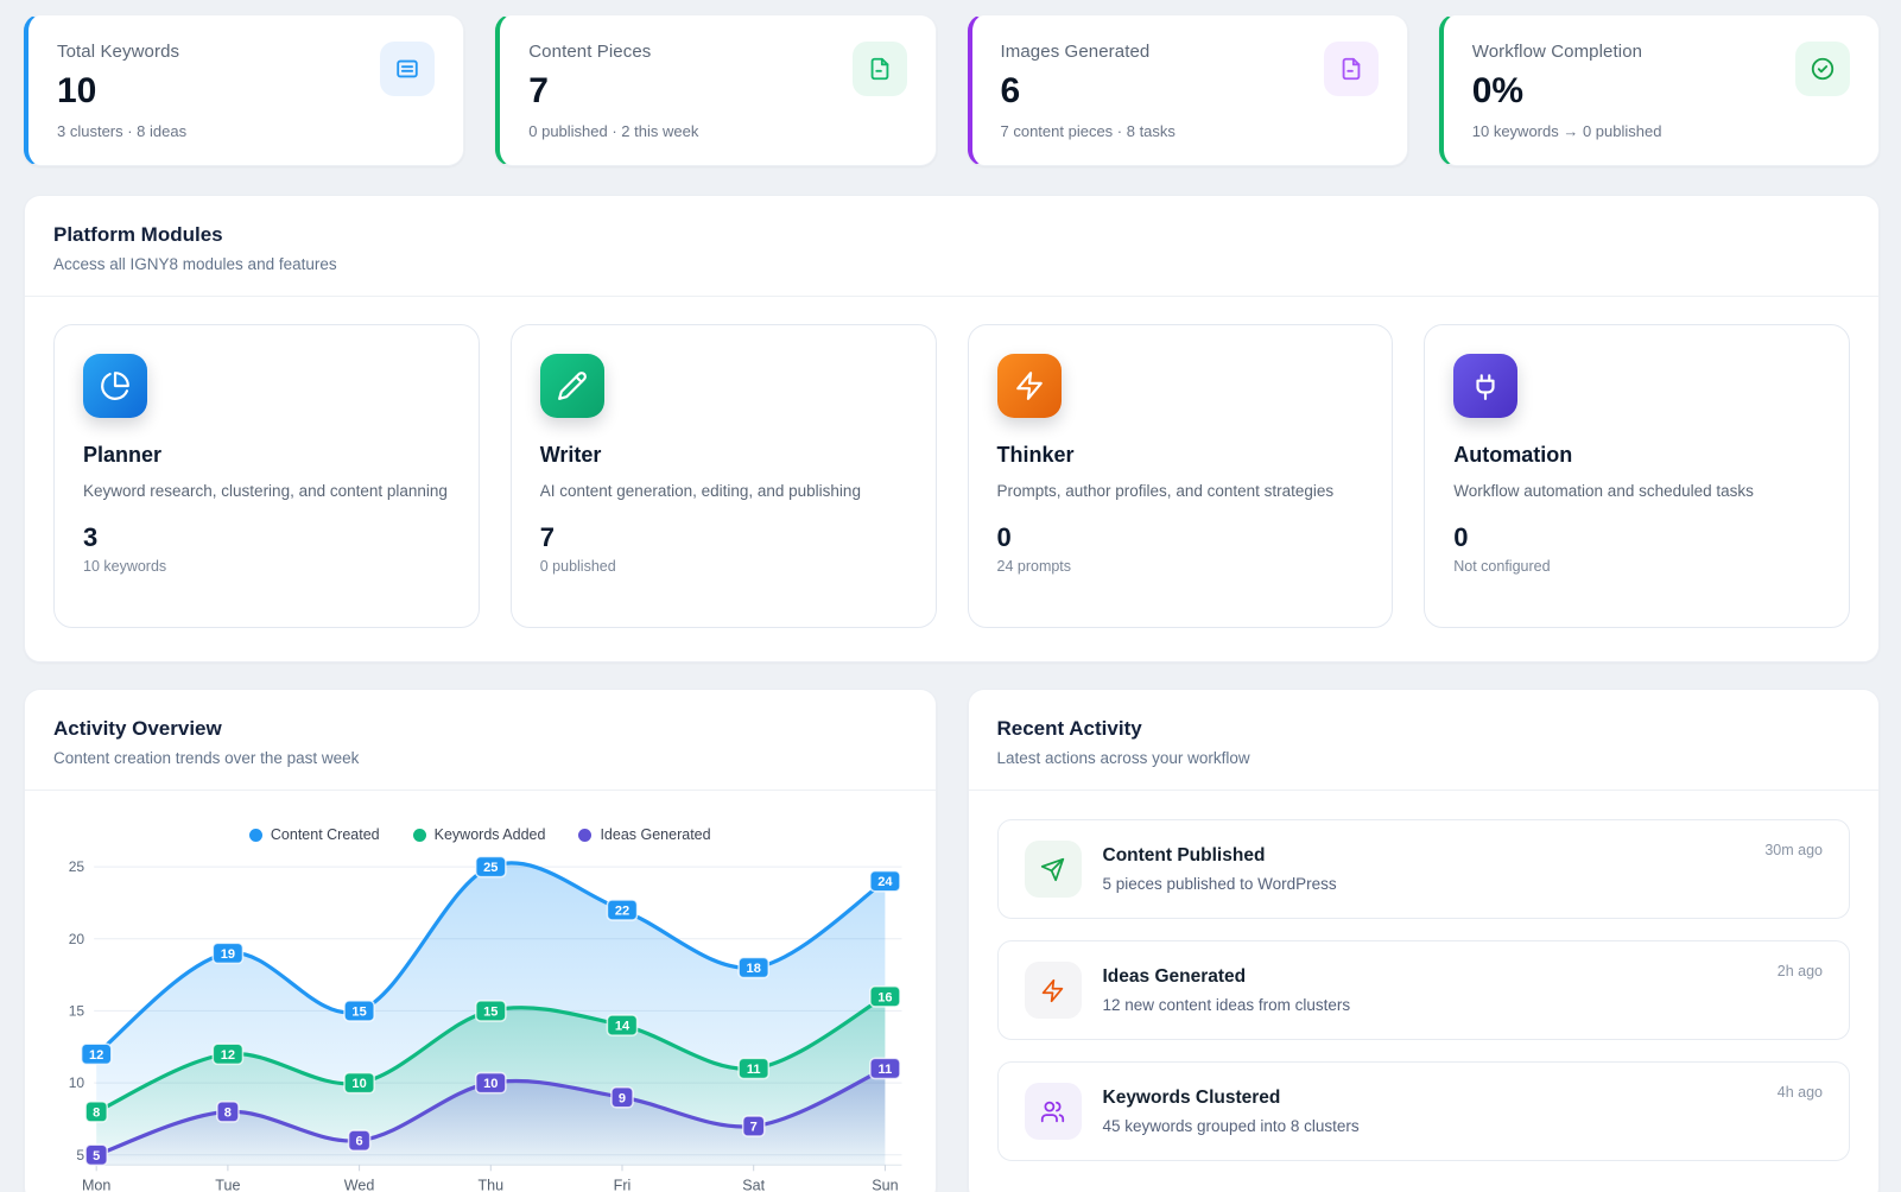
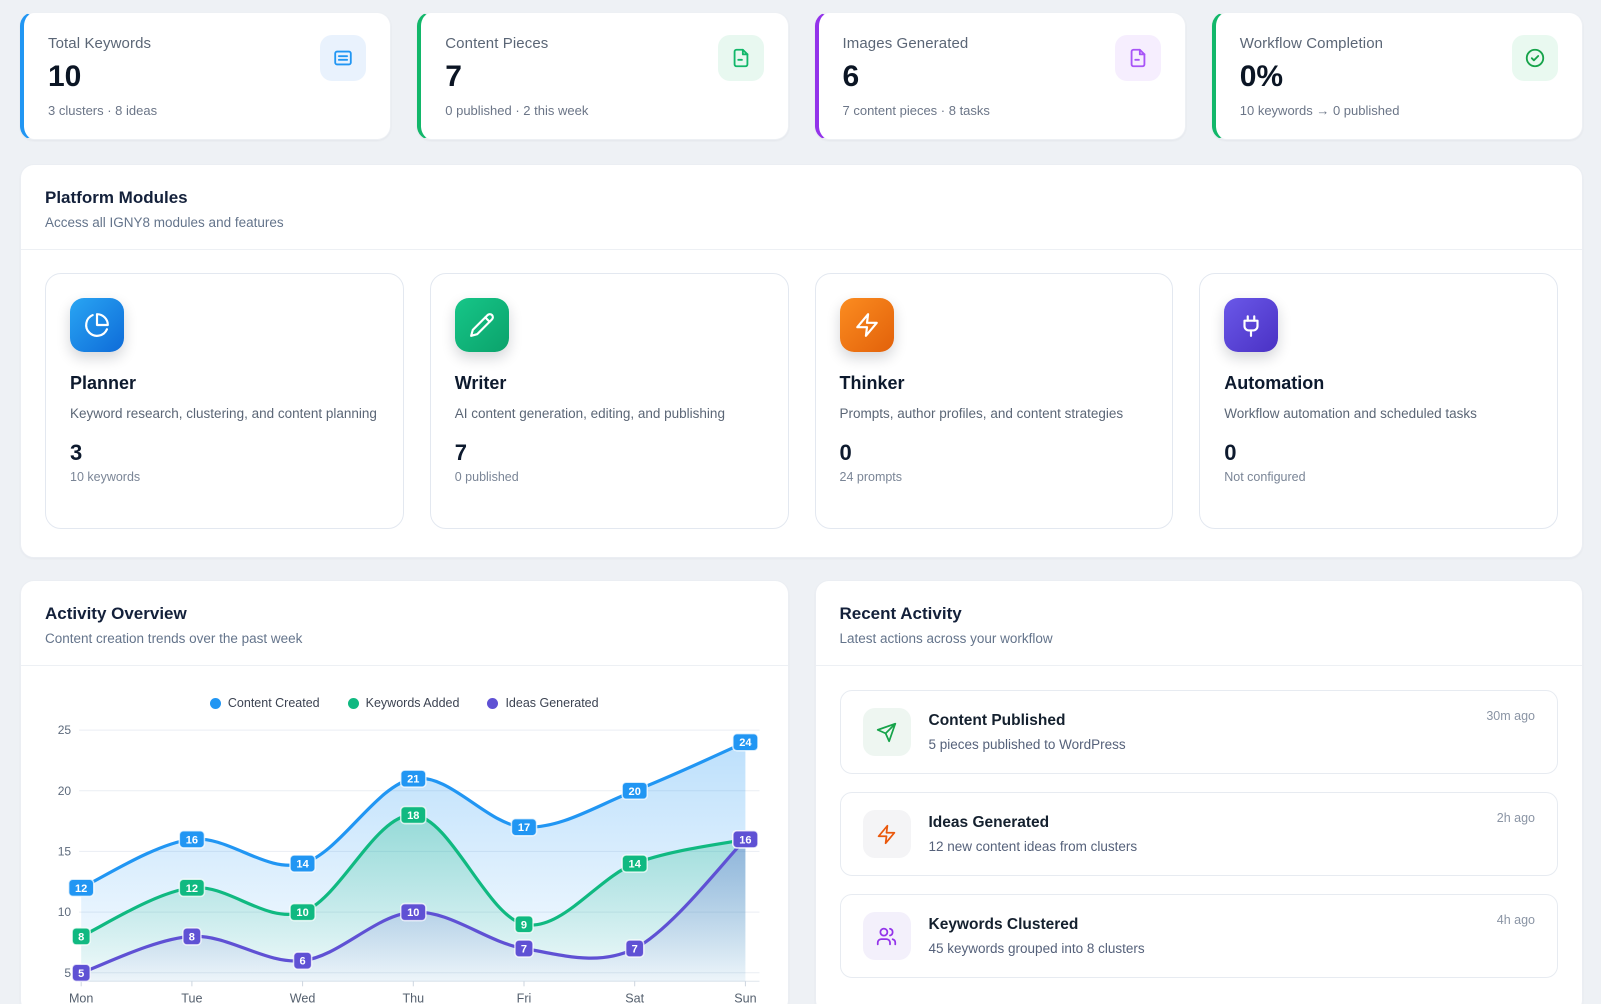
Content Created/Tue: 19 -> 16
Content Created/Wed: 15 -> 14
Content Created/Thu: 25 -> 21
Keywords Added/Thu: 15 -> 18
Content Created/Fri: 22 -> 17
Keywords Added/Fri: 14 -> 9
Ideas Generated/Fri: 9 -> 7
Content Created/Sat: 18 -> 20
Keywords Added/Sat: 11 -> 14
Ideas Generated/Sun: 11 -> 16
